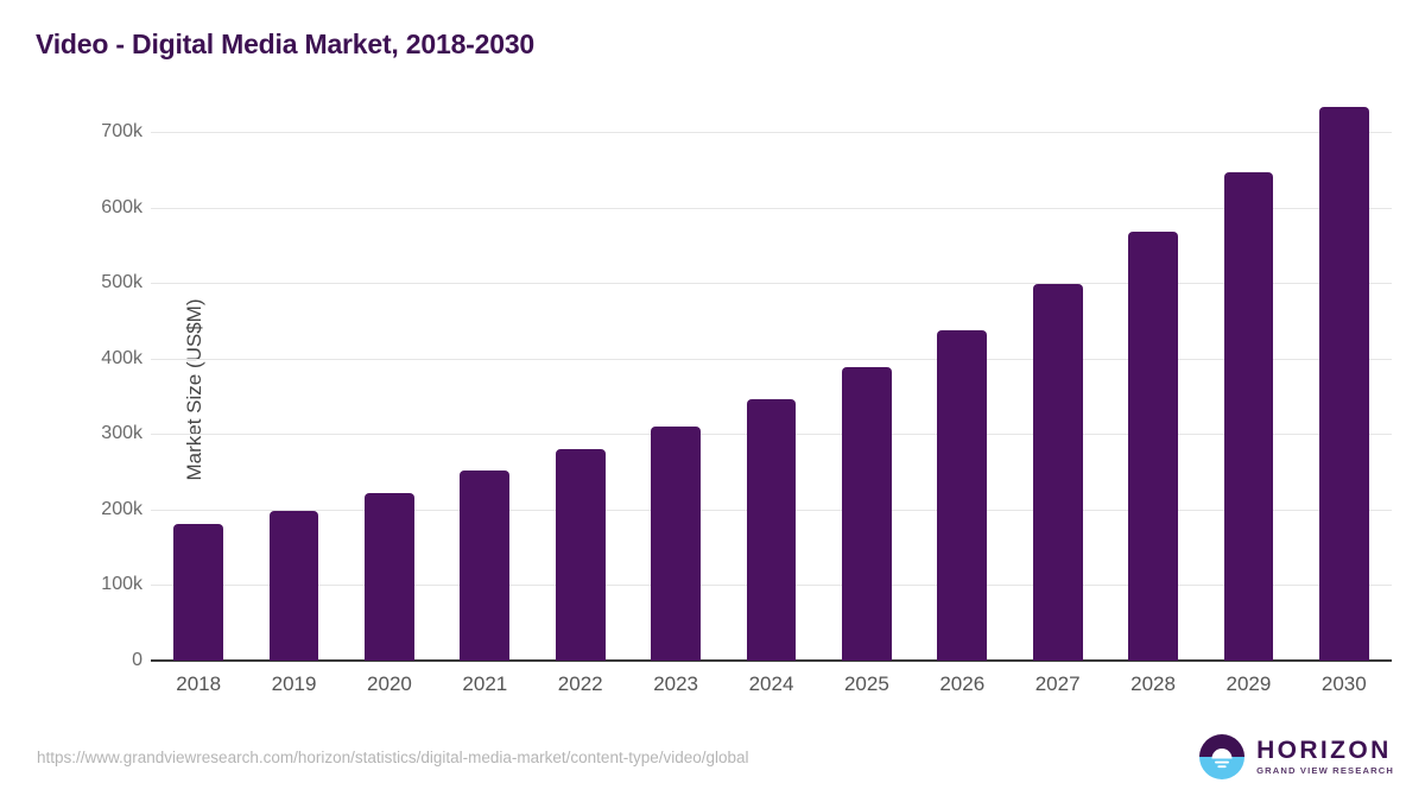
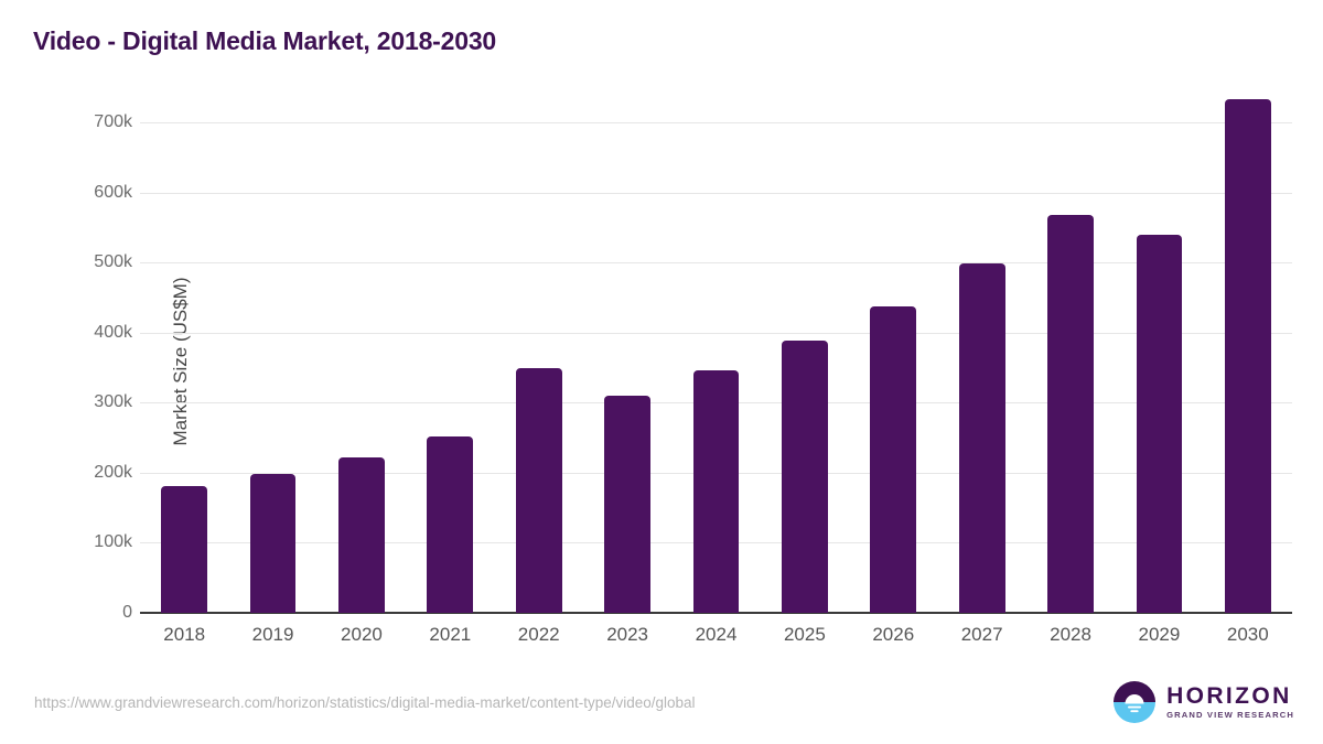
2022: 280k -> 350k
2029: 650k -> 540k
